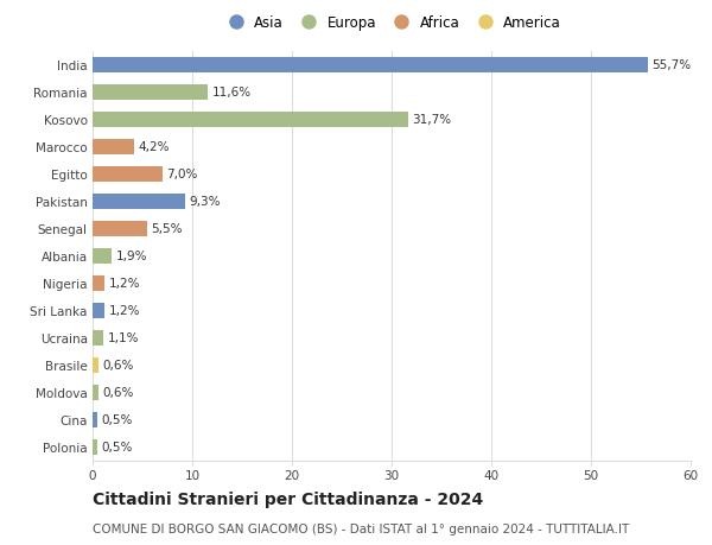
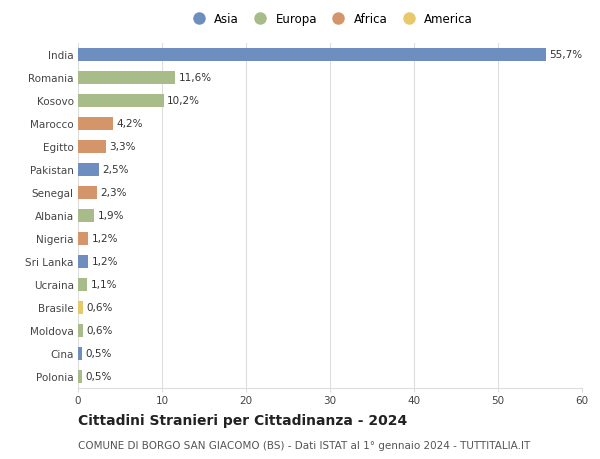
Kosovo: 31,7% -> 10,2%
Egitto: 7,0% -> 3,3%
Pakistan: 9,3% -> 2,5%
Senegal: 5,5% -> 2,3%
